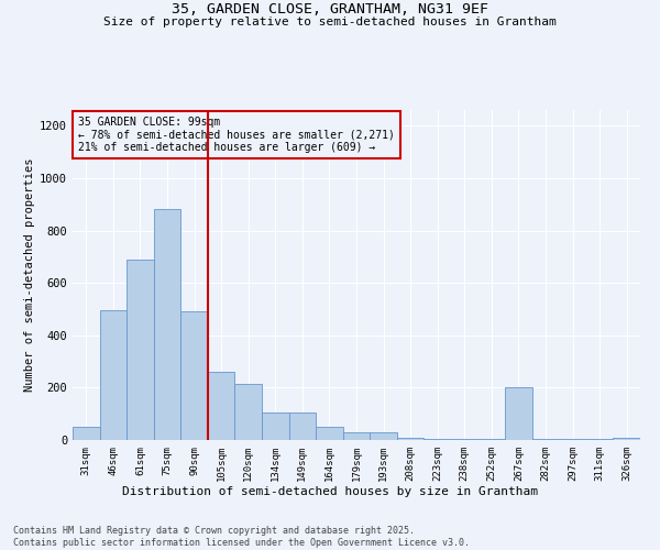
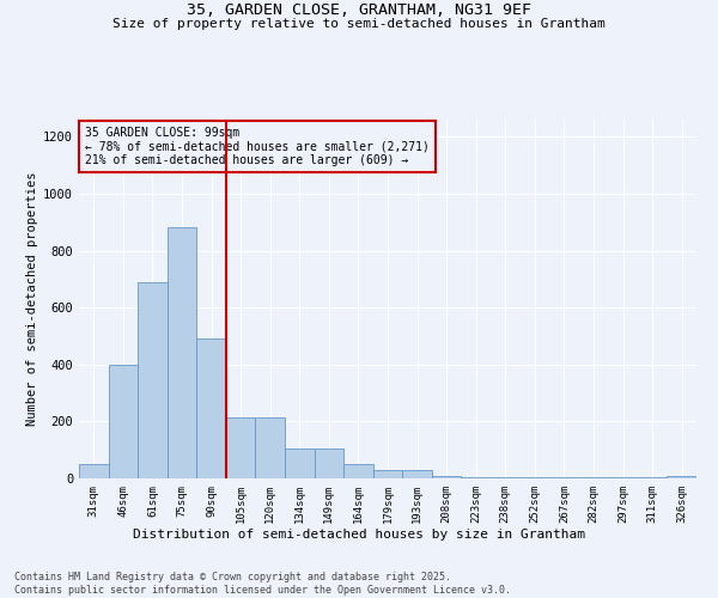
46sqm: 495 -> 400
105sqm: 260 -> 215
267sqm: 200 -> 3
